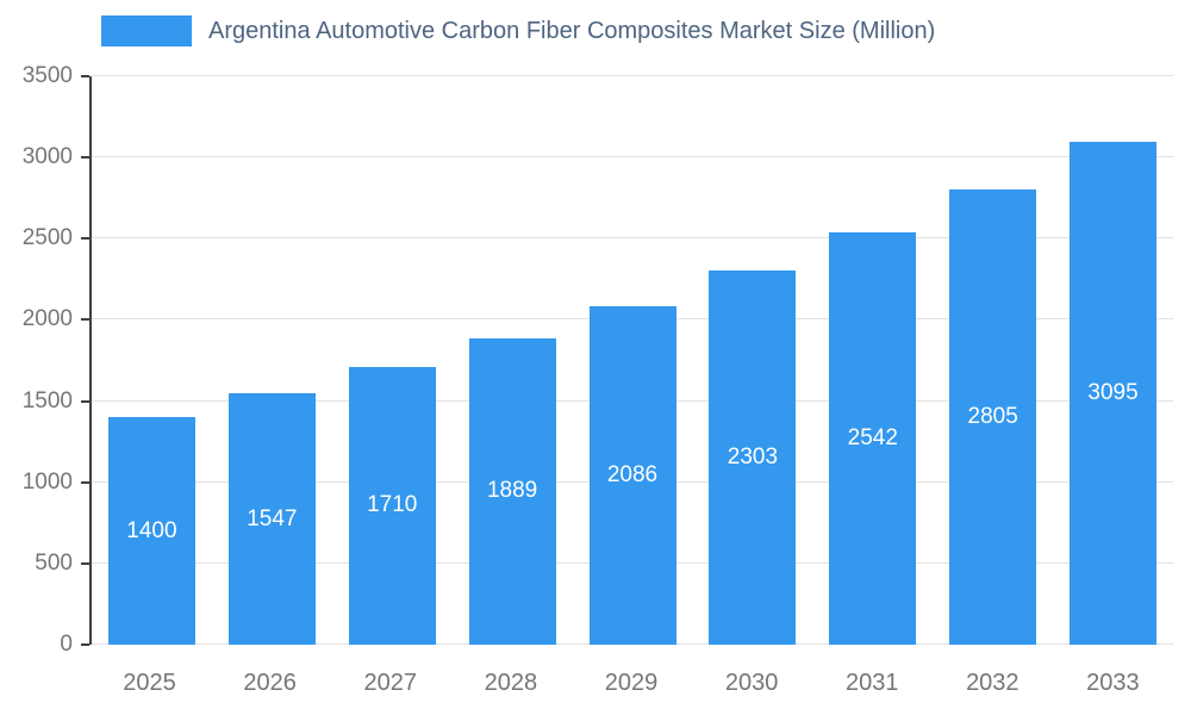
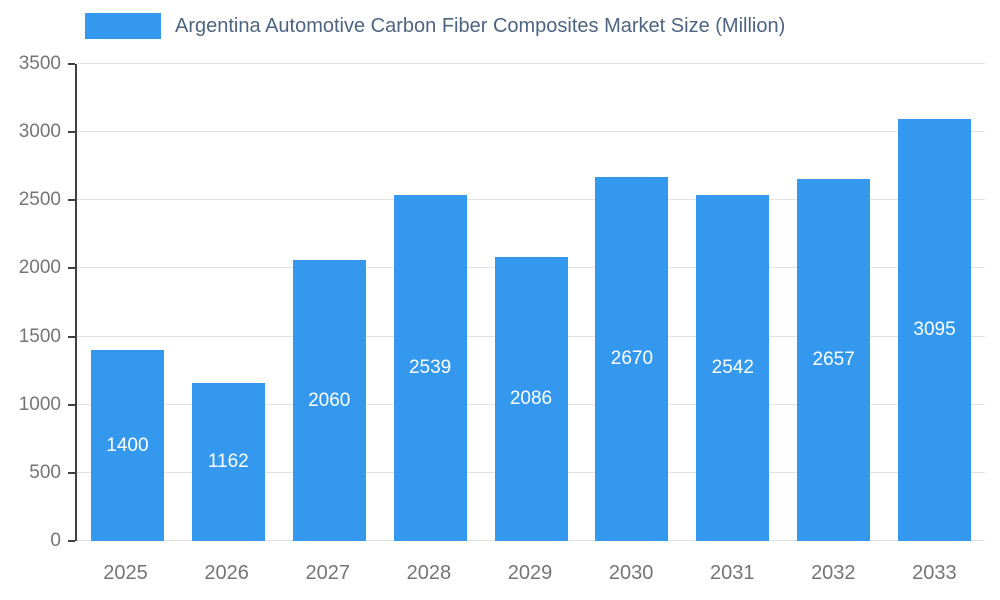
2026: 1547 -> 1162
2027: 1710 -> 2060
2028: 1889 -> 2539
2030: 2303 -> 2670
2032: 2805 -> 2657
